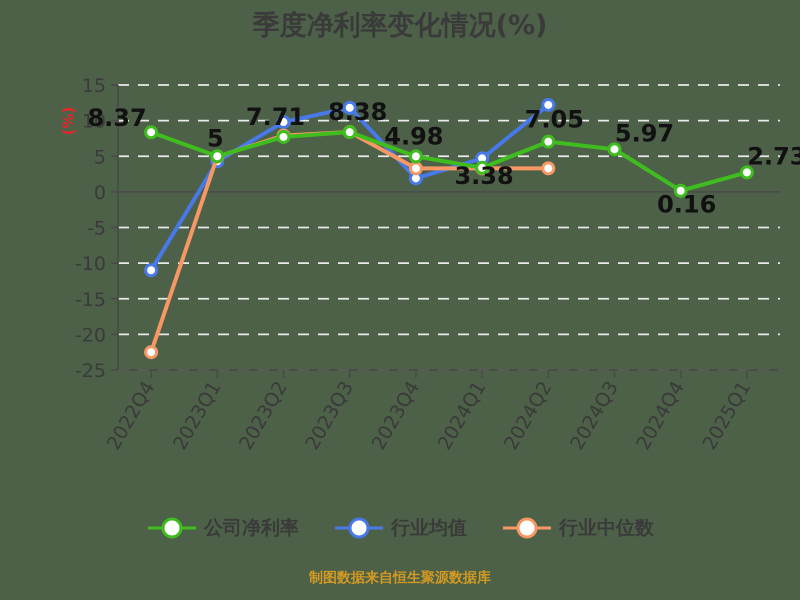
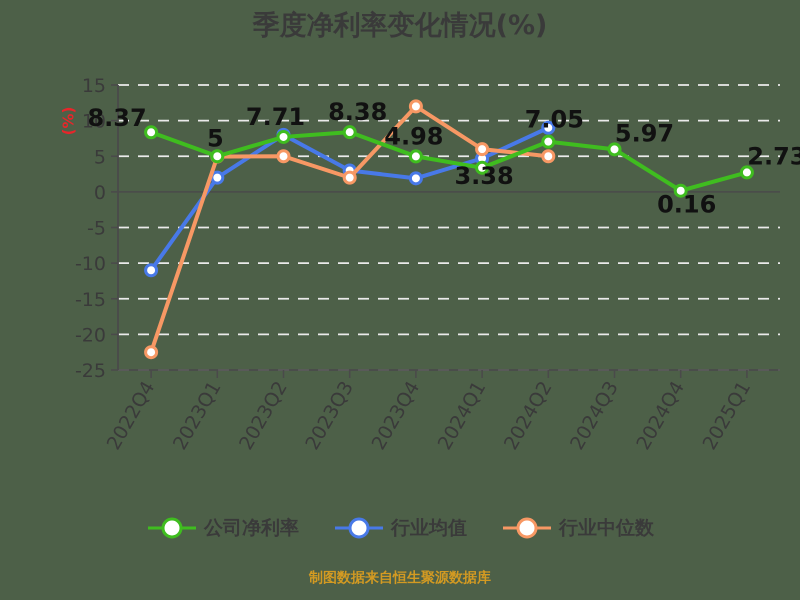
行业均值/2023Q1: 4 -> 2
行业均值/2023Q2: 10 -> 8
行业中位数/2023Q2: 8 -> 5
行业均值/2023Q3: 12 -> 3
行业中位数/2023Q3: 8 -> 2
行业中位数/2023Q4: 3 -> 12
行业中位数/2024Q1: 3 -> 6
行业均值/2024Q2: 12 -> 9
行业中位数/2024Q2: 3 -> 5
